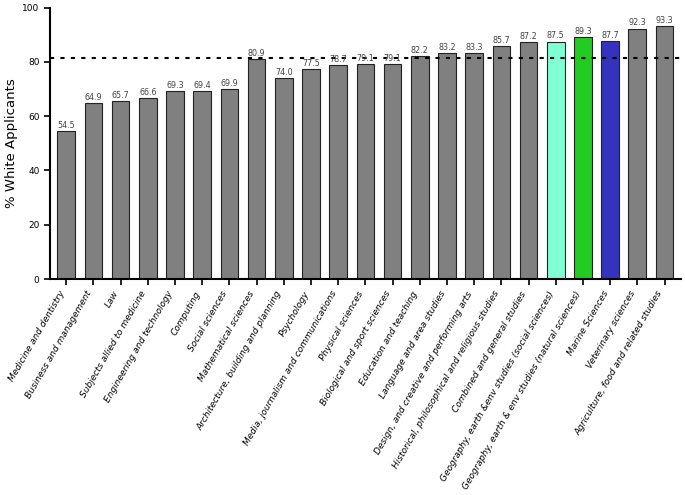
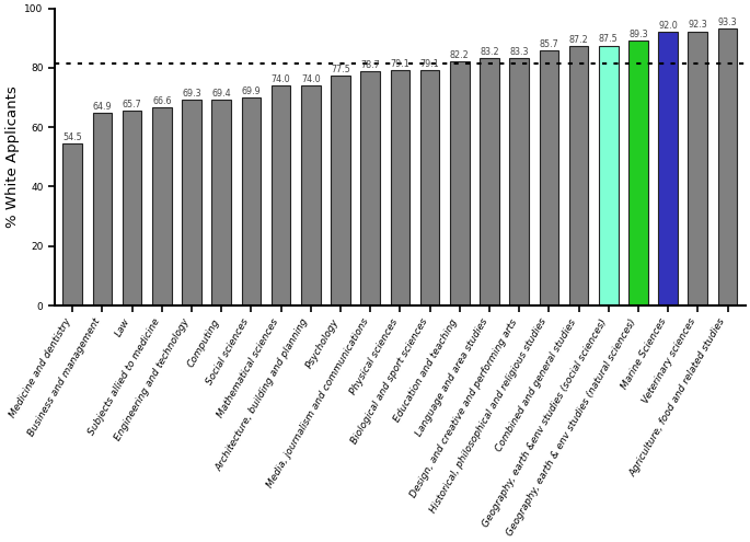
Mathematical sciences: 80.9 -> 74.0
Marine Sciences: 87.7 -> 92.0
